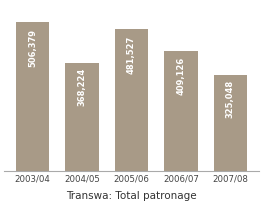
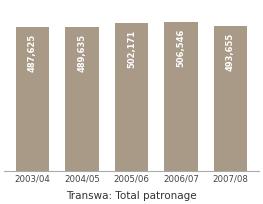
2003/04: 506,379 -> 487,625
2004/05: 368,224 -> 489,635
2005/06: 481,527 -> 502,171
2006/07: 409,126 -> 506,546
2007/08: 325,048 -> 493,655
